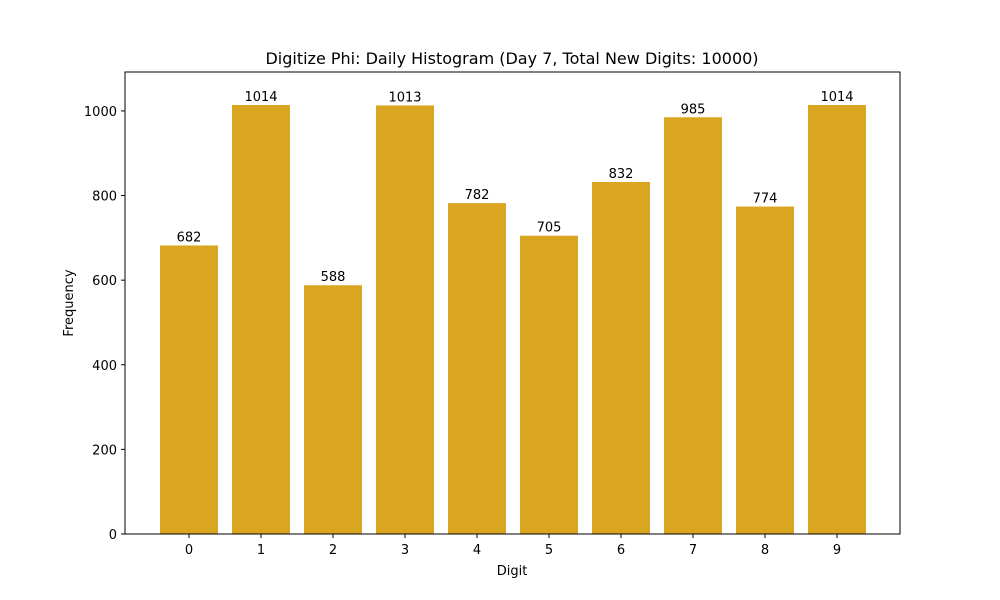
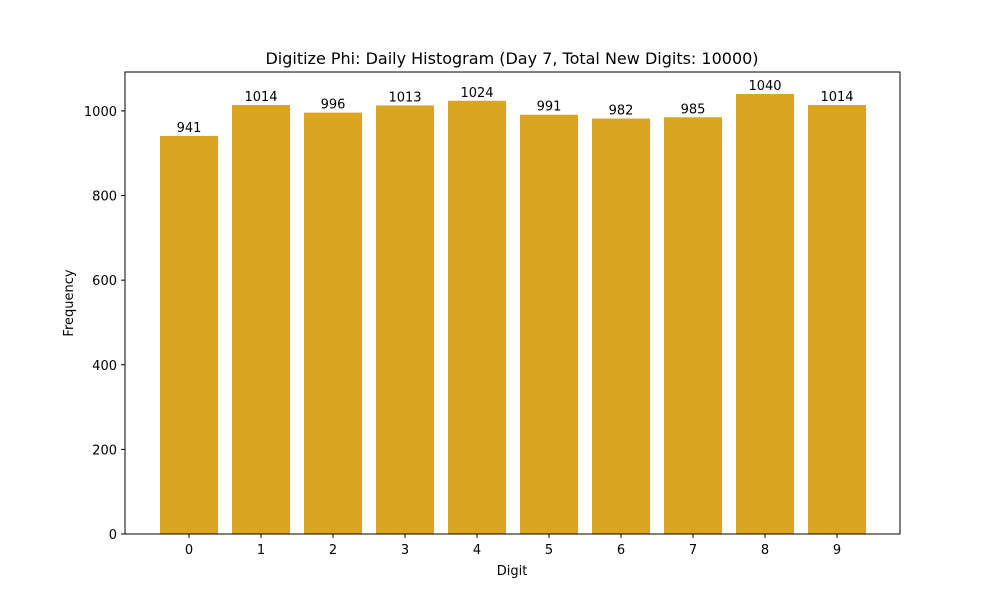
0: 682 -> 941
2: 588 -> 996
4: 782 -> 1024
5: 705 -> 991
6: 832 -> 982
8: 774 -> 1040
